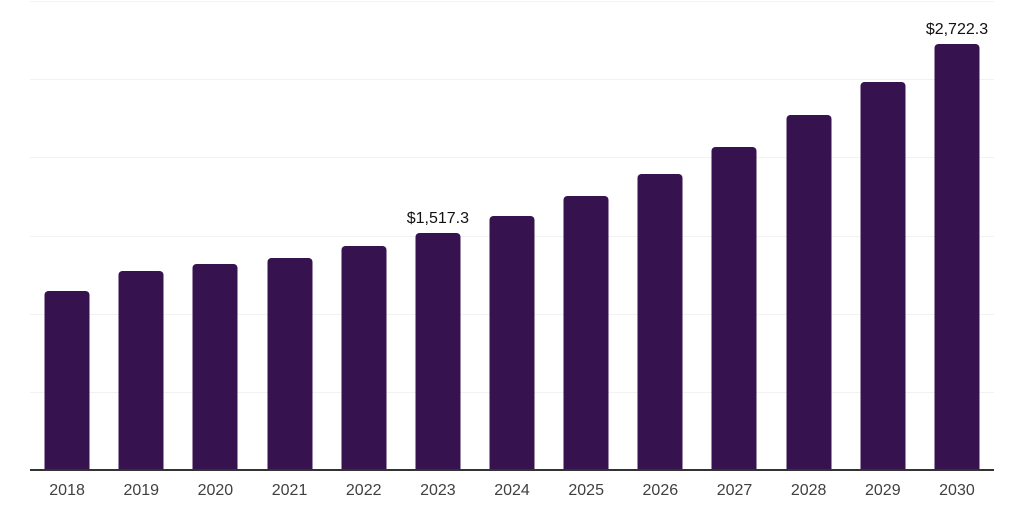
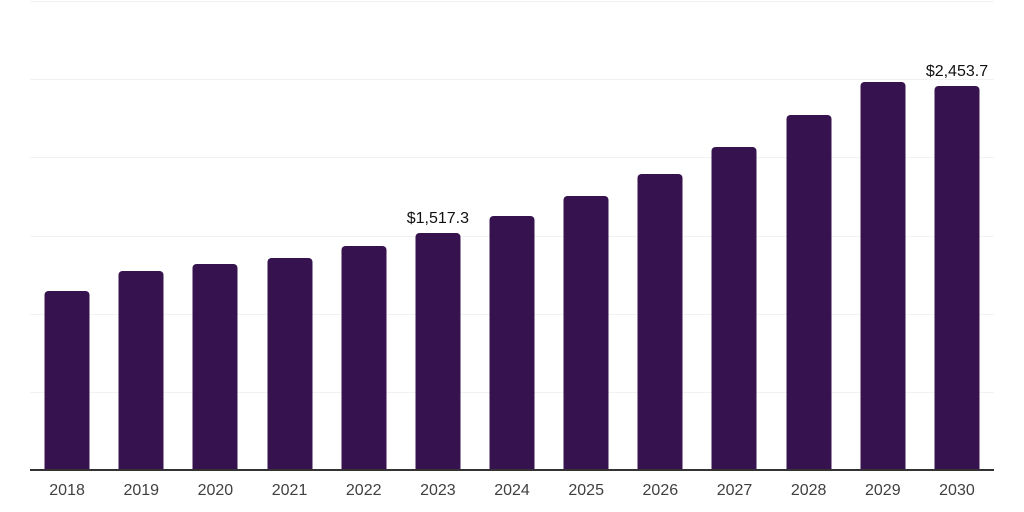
2030: $2,722.3 -> $2,453.7
